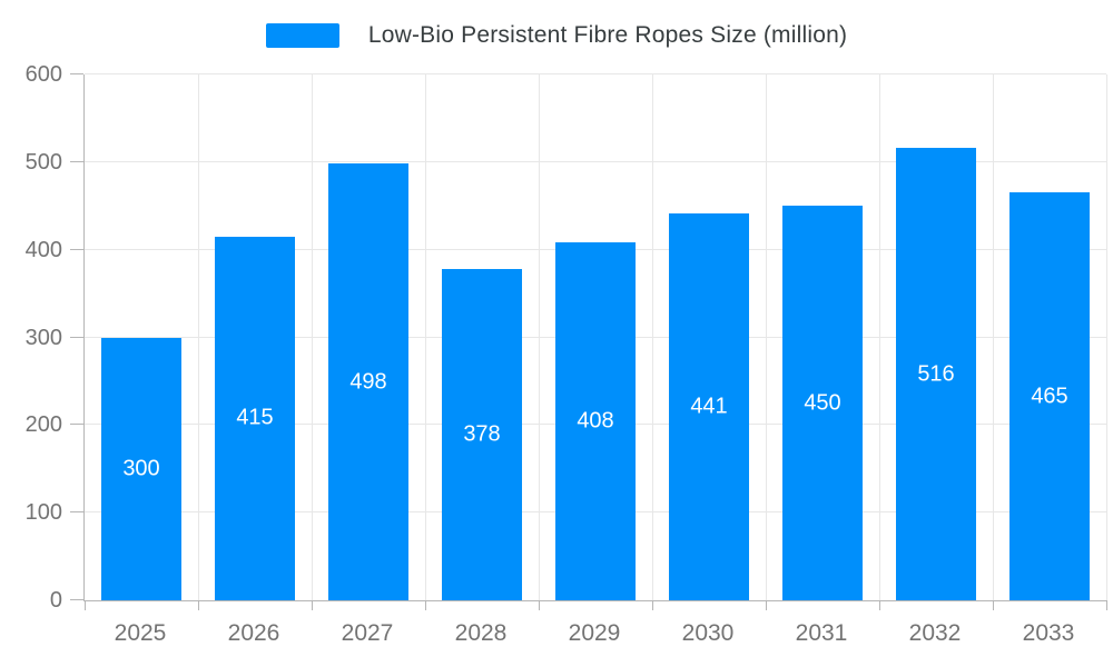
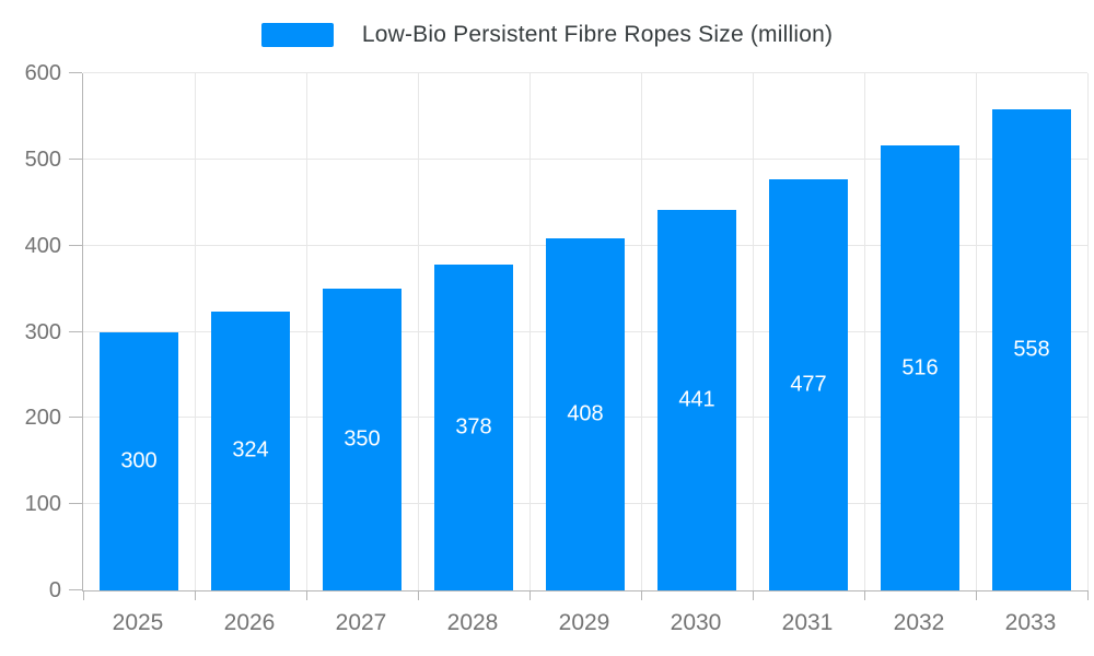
2026: 415 -> 324
2027: 498 -> 350
2031: 450 -> 477
2033: 465 -> 558
